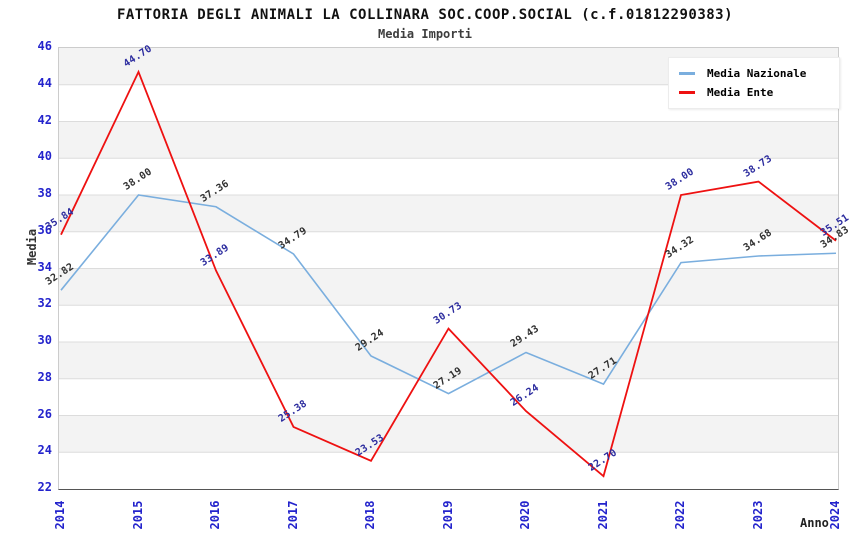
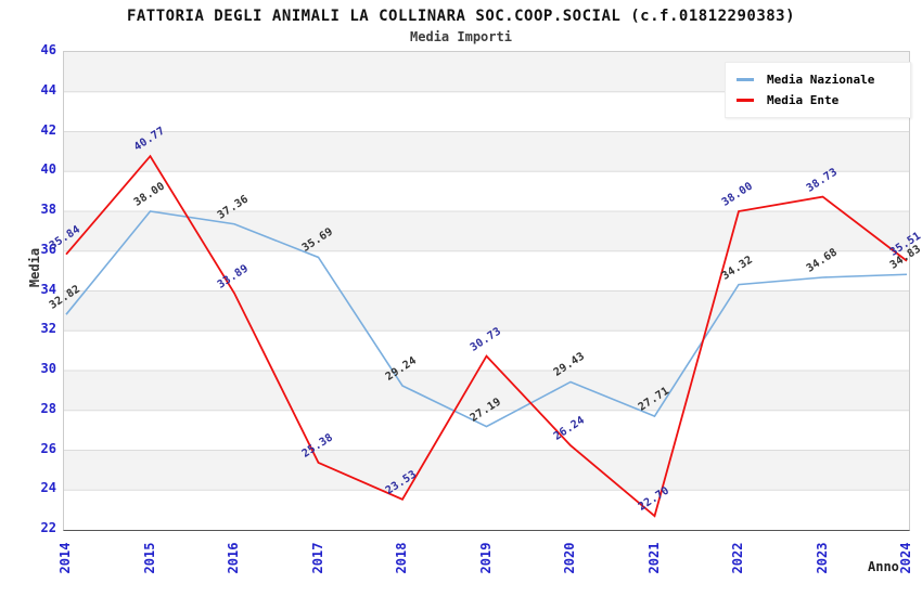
Media Ente/2015: 44.70 -> 40.77
Media Nazionale/2017: 34.79 -> 35.69
